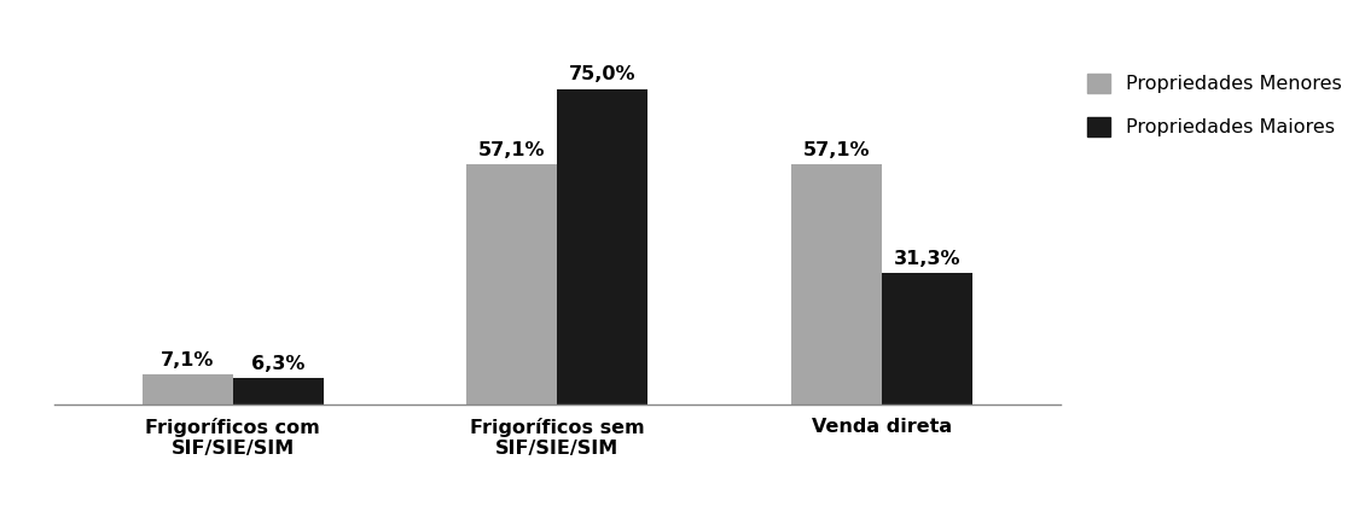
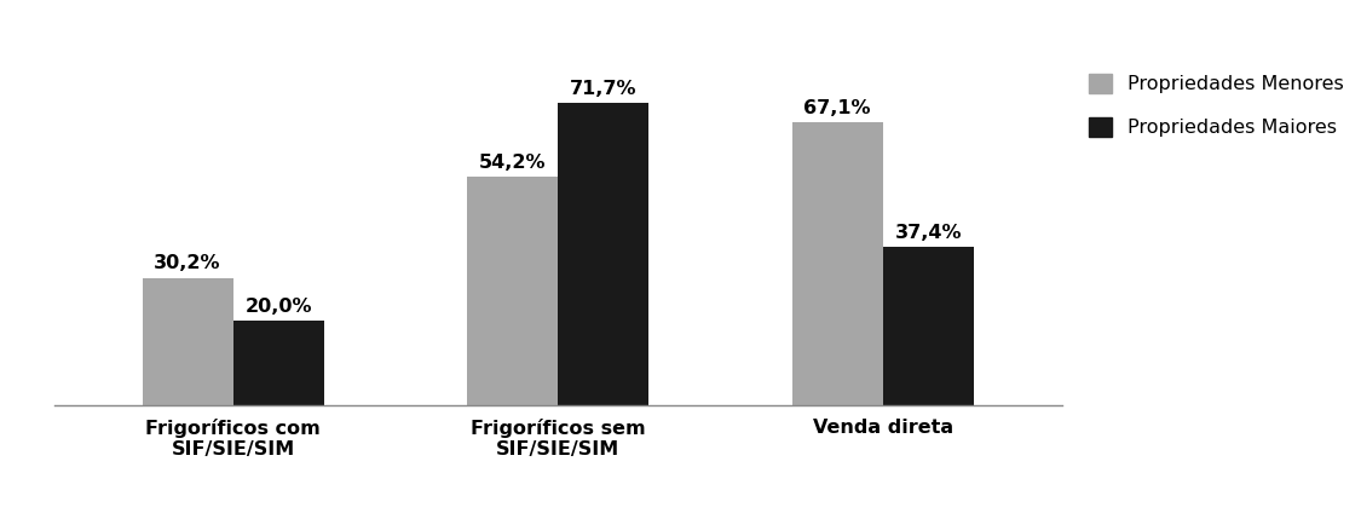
Propriedades Menores/Frigoríficos com SIF/SIE/SIM: 7,1% -> 30,2%
Propriedades Maiores/Frigoríficos com SIF/SIE/SIM: 6,3% -> 20,0%
Propriedades Menores/Frigoríficos sem SIF/SIE/SIM: 57,1% -> 54,2%
Propriedades Maiores/Frigoríficos sem SIF/SIE/SIM: 75,0% -> 71,7%
Propriedades Menores/Venda direta: 57,1% -> 67,1%
Propriedades Maiores/Venda direta: 31,3% -> 37,4%
